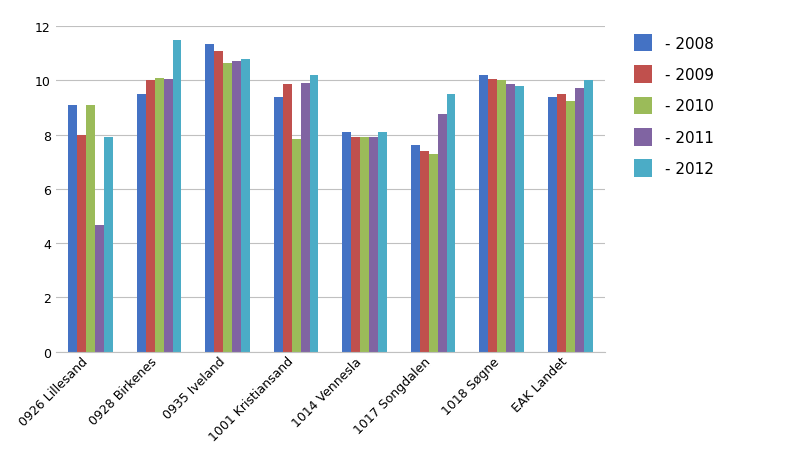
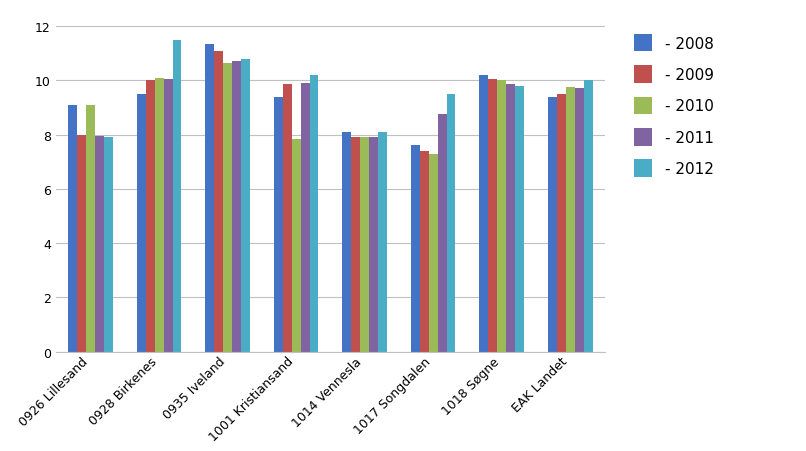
- 2011/0926 Lillesand: 4.65 -> 7.95
- 2010/EAK Landet: 9.25 -> 9.75
